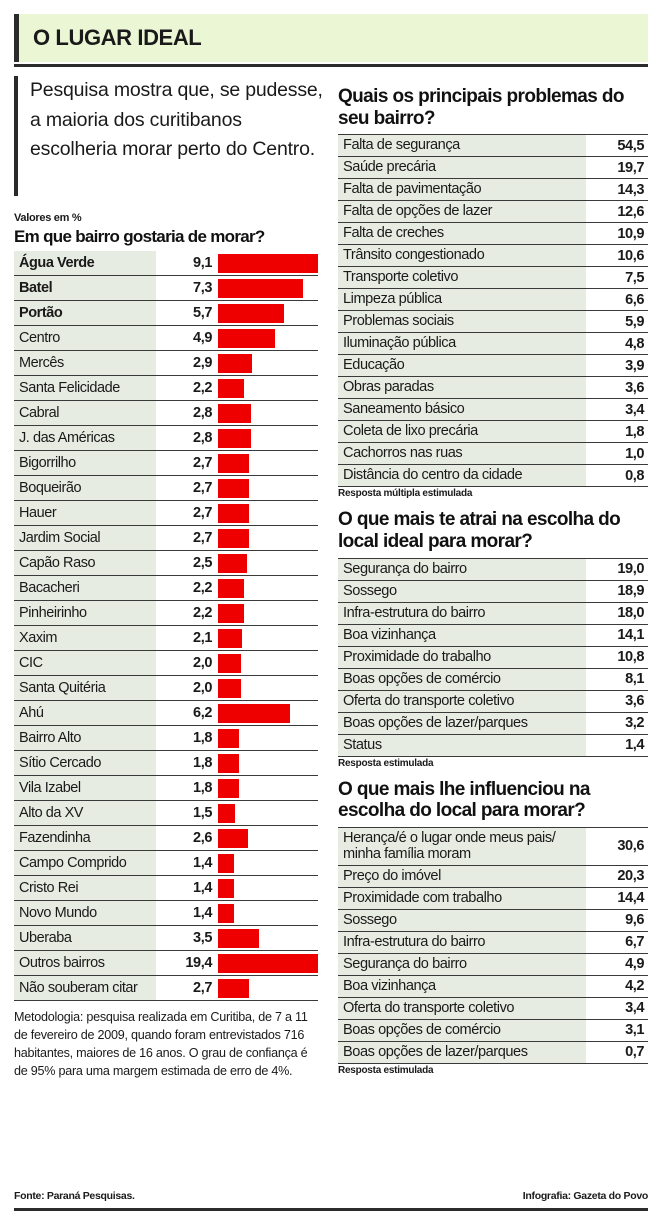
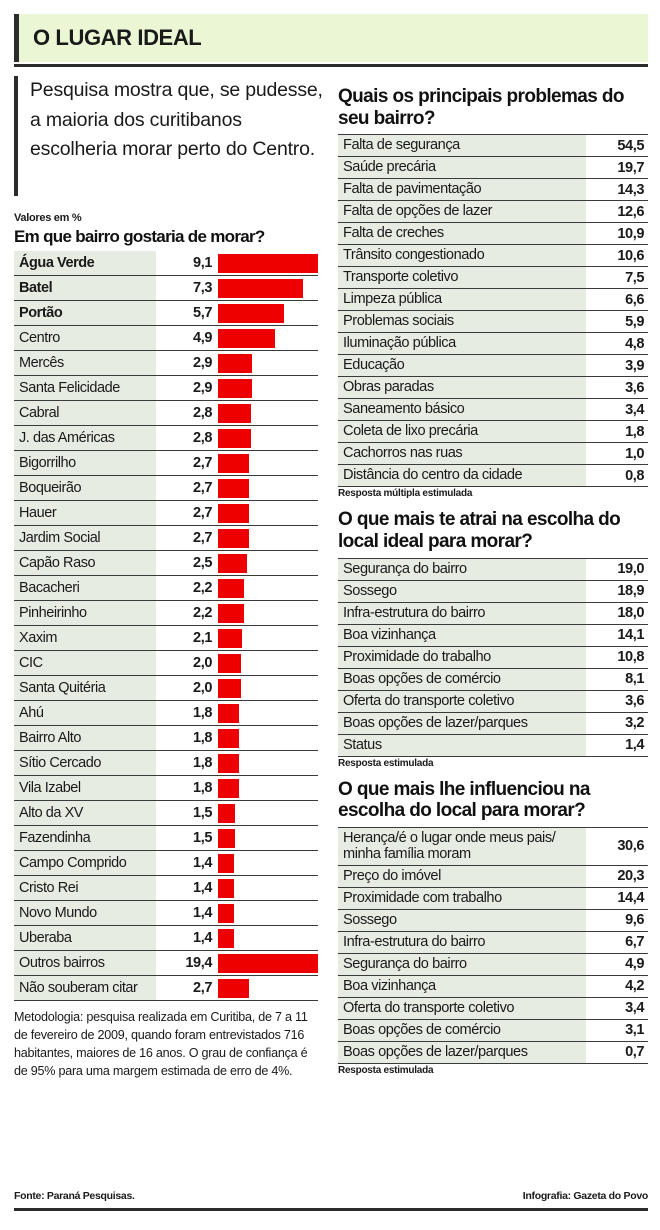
Em que bairro gostaria de morar?/Santa Felicidade: 2,2 -> 2,9
Em que bairro gostaria de morar?/Ahú: 6,2 -> 1,8
Em que bairro gostaria de morar?/Fazendinha: 2,6 -> 1,5
Em que bairro gostaria de morar?/Uberaba: 3,5 -> 1,4
